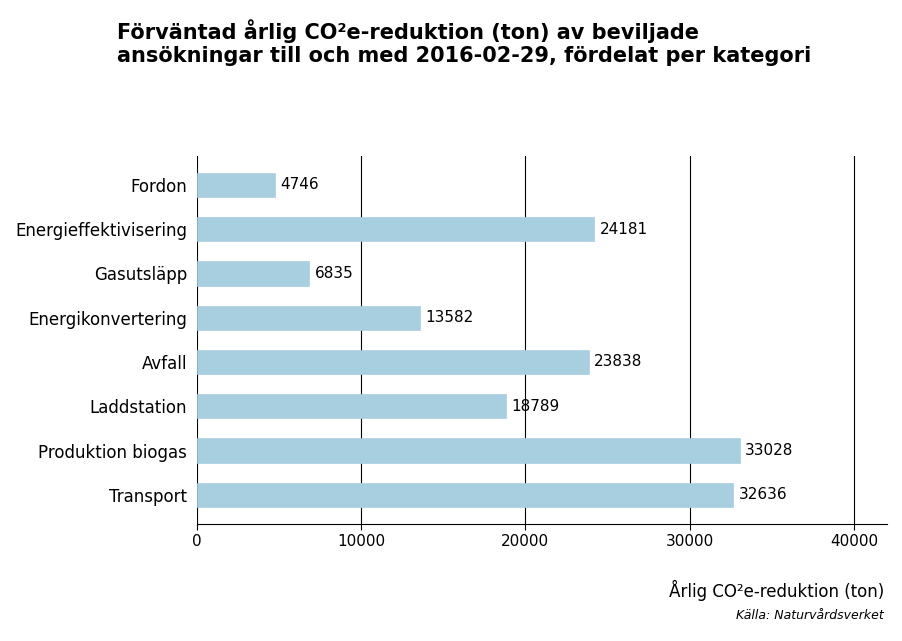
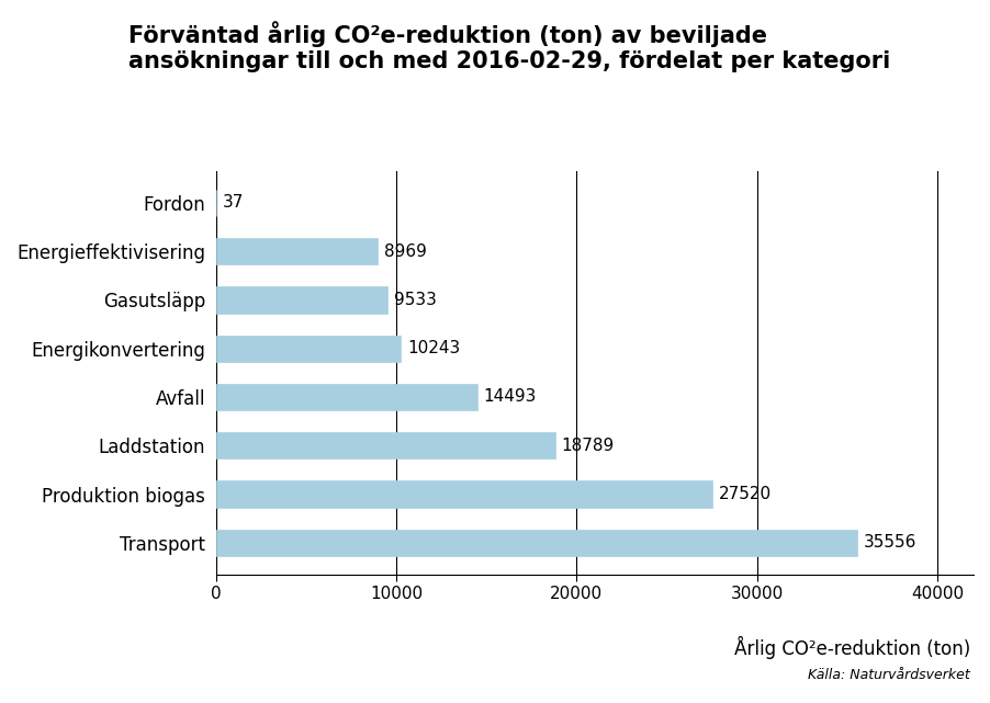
Fordon: 4746 -> 37
Energieffektivisering: 24181 -> 8969
Gasutsläpp: 6835 -> 9533
Energikonvertering: 13582 -> 10243
Avfall: 23838 -> 14493
Produktion biogas: 33028 -> 27520
Transport: 32636 -> 35556
